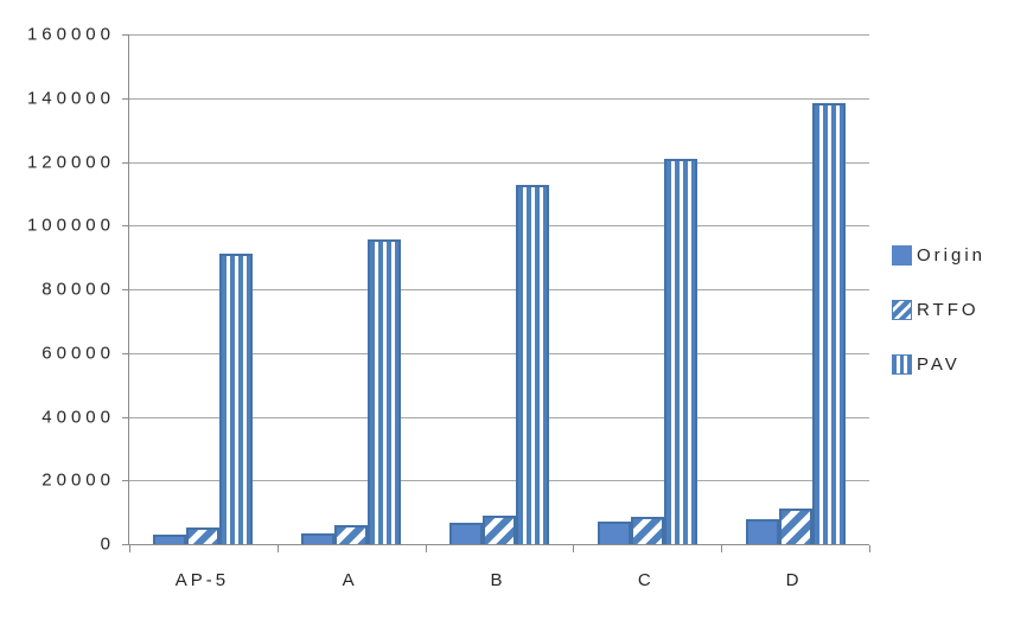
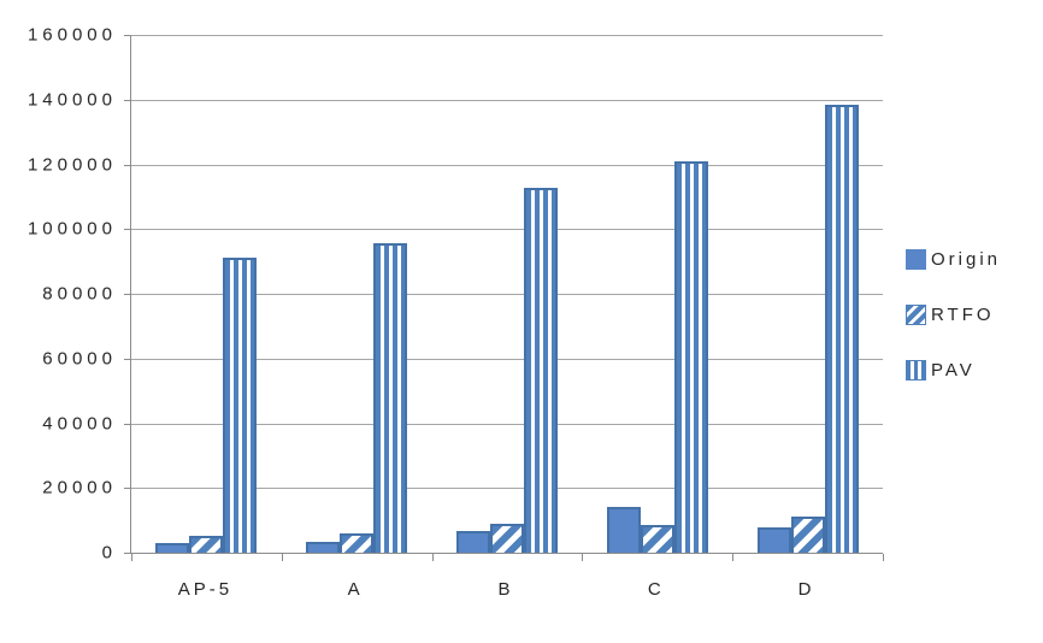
Origin/C: 7000 -> 14000
